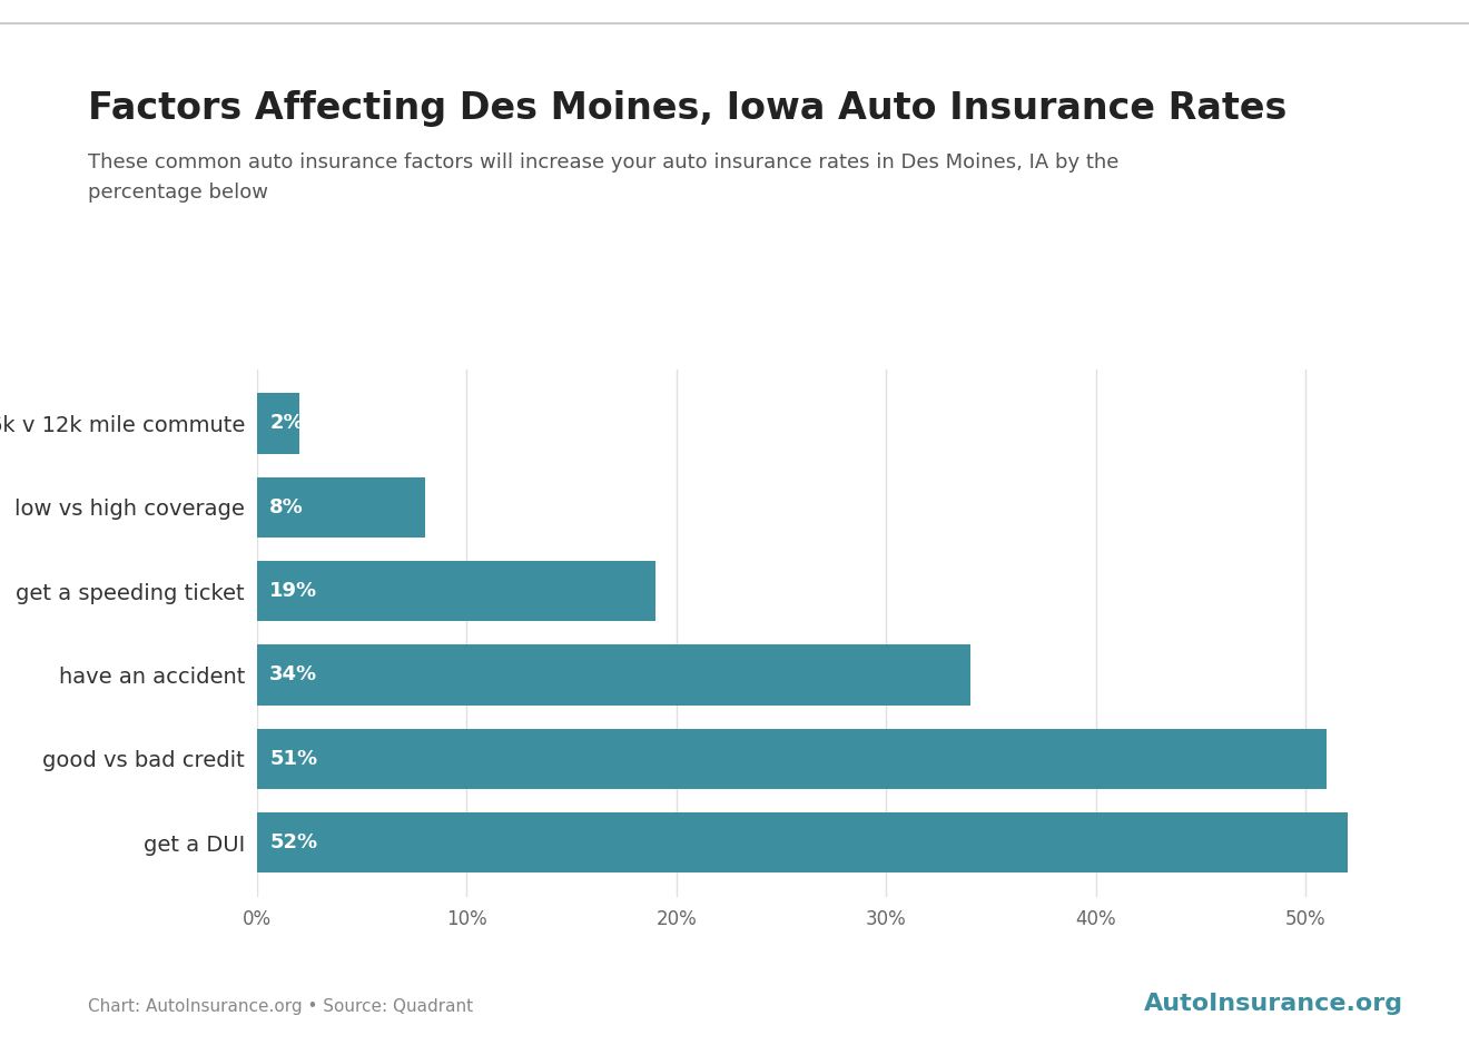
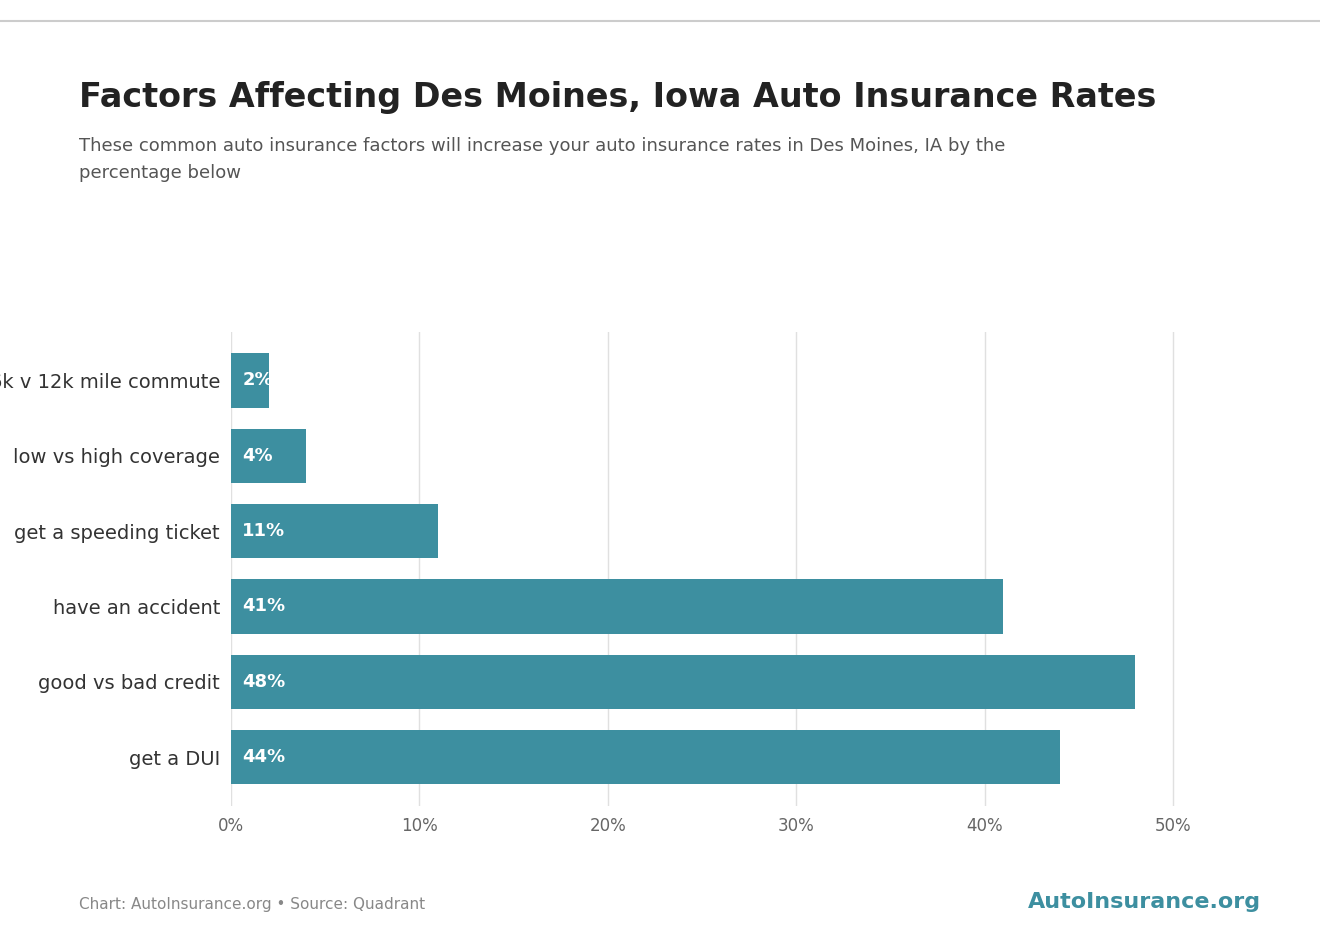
low vs high coverage: 8% -> 4%
get a speeding ticket: 19% -> 11%
have an accident: 34% -> 41%
good vs bad credit: 51% -> 48%
get a DUI: 52% -> 44%
